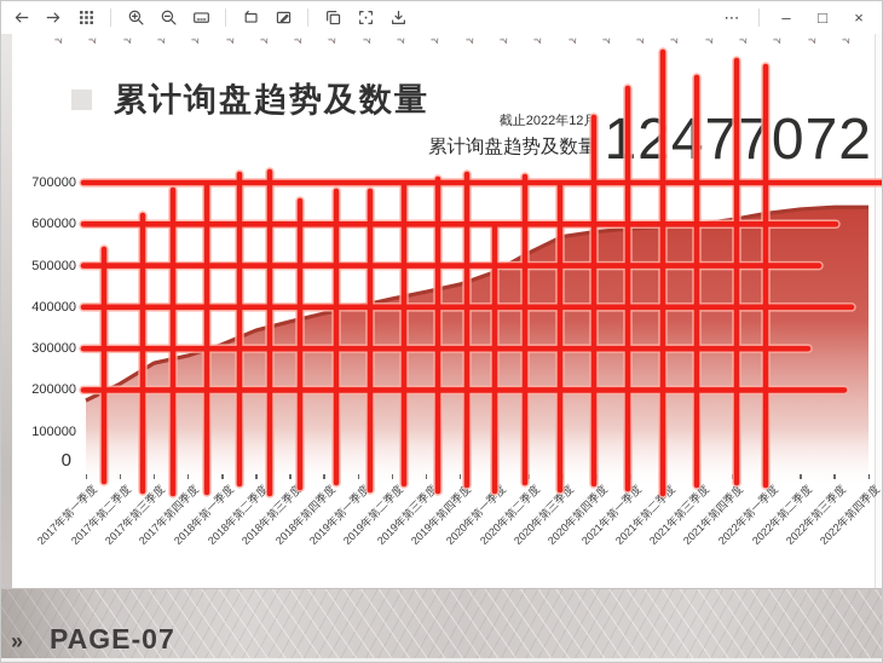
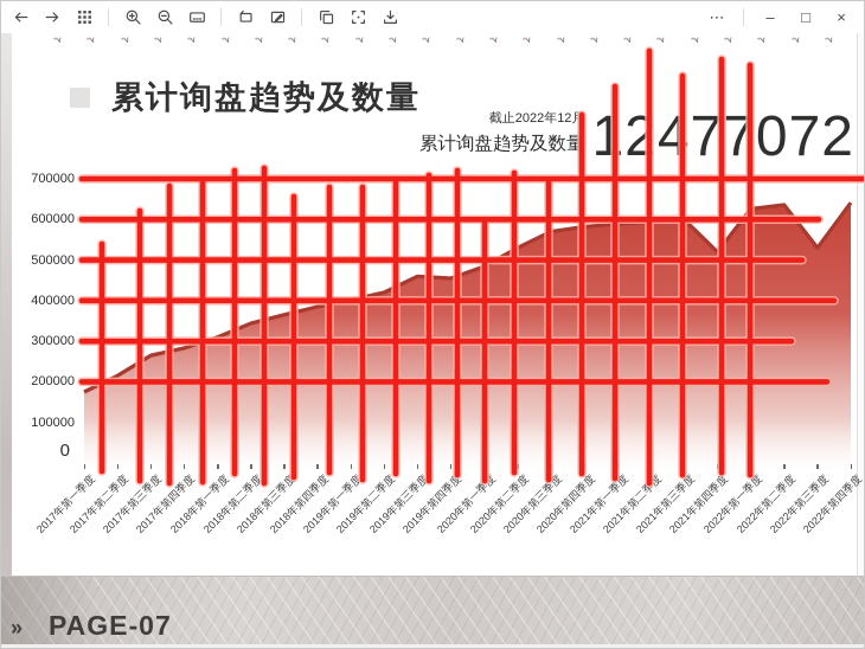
2019年第三季度: 440000 -> 460000
2021年第四季度: 610000 -> 520000
2022年第三季度: 640000 -> 530000
